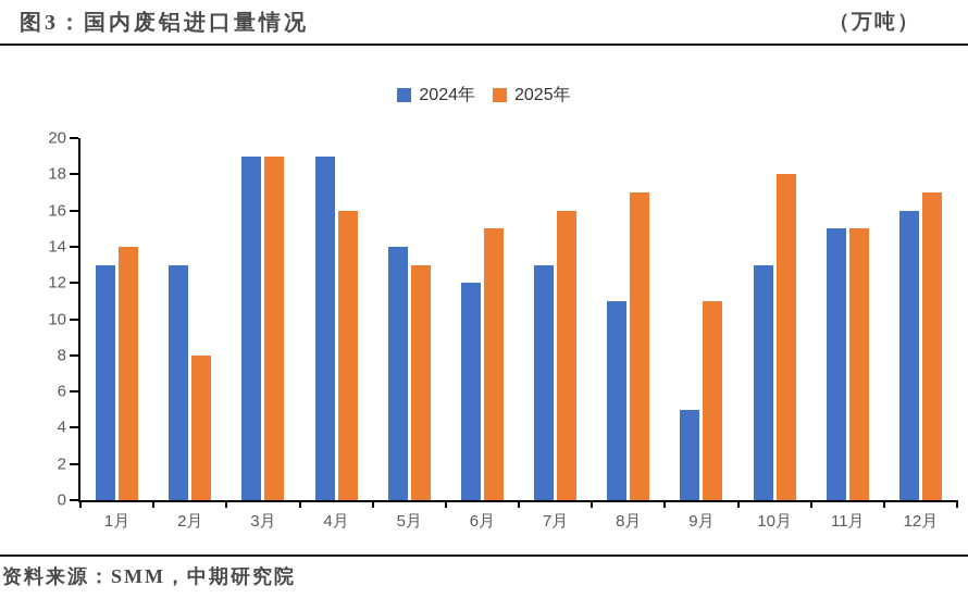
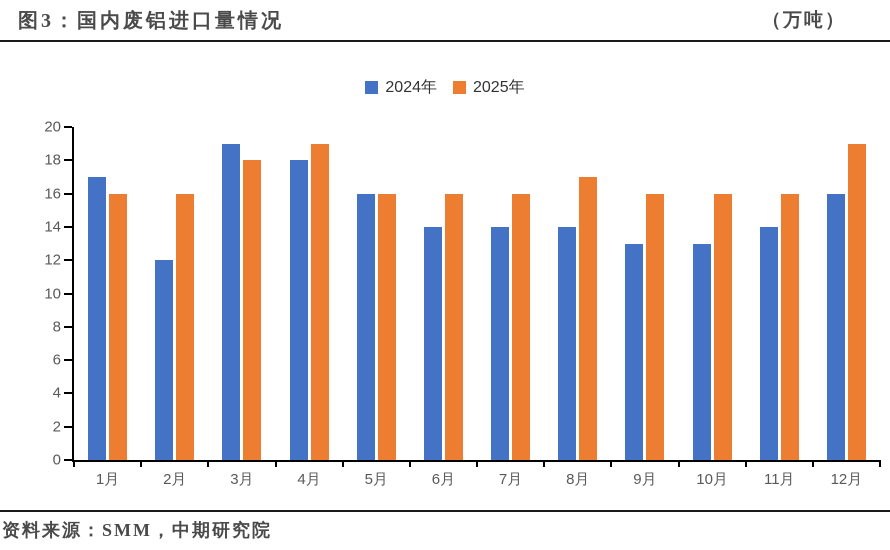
2024年/1月: 13 -> 17
2025年/1月: 14 -> 16
2024年/2月: 13 -> 12
2025年/2月: 8 -> 16
2025年/3月: 19 -> 18
2024年/4月: 19 -> 18
2025年/4月: 16 -> 19
2024年/5月: 14 -> 16
2025年/5月: 13 -> 16
2024年/6月: 12 -> 14
2025年/6月: 15 -> 16
2024年/7月: 13 -> 14
2024年/8月: 11 -> 14
2024年/9月: 5 -> 13
2025年/9月: 11 -> 16
2025年/10月: 18 -> 16
2024年/11月: 15 -> 14
2025年/11月: 15 -> 16
2025年/12月: 17 -> 19
